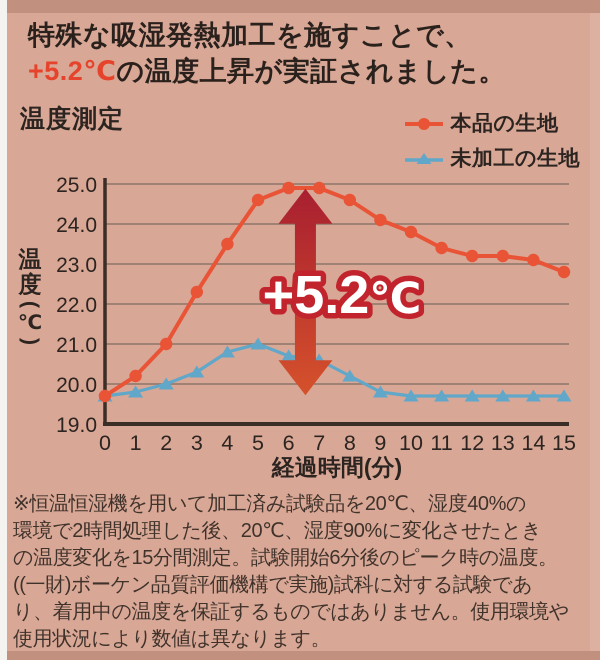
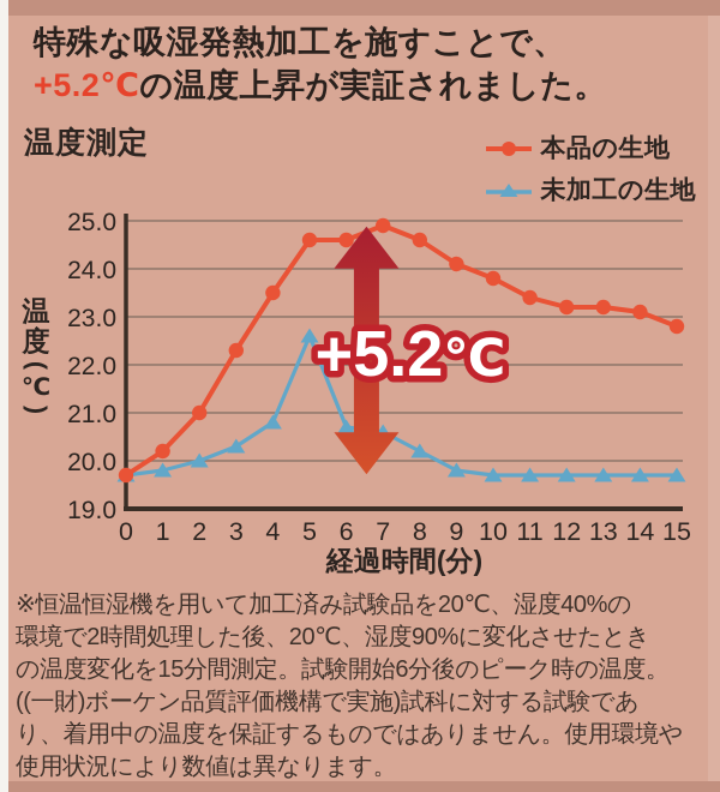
未加工の生地/5: 21.0 -> 22.6
本品の生地/6: 24.9 -> 24.6
